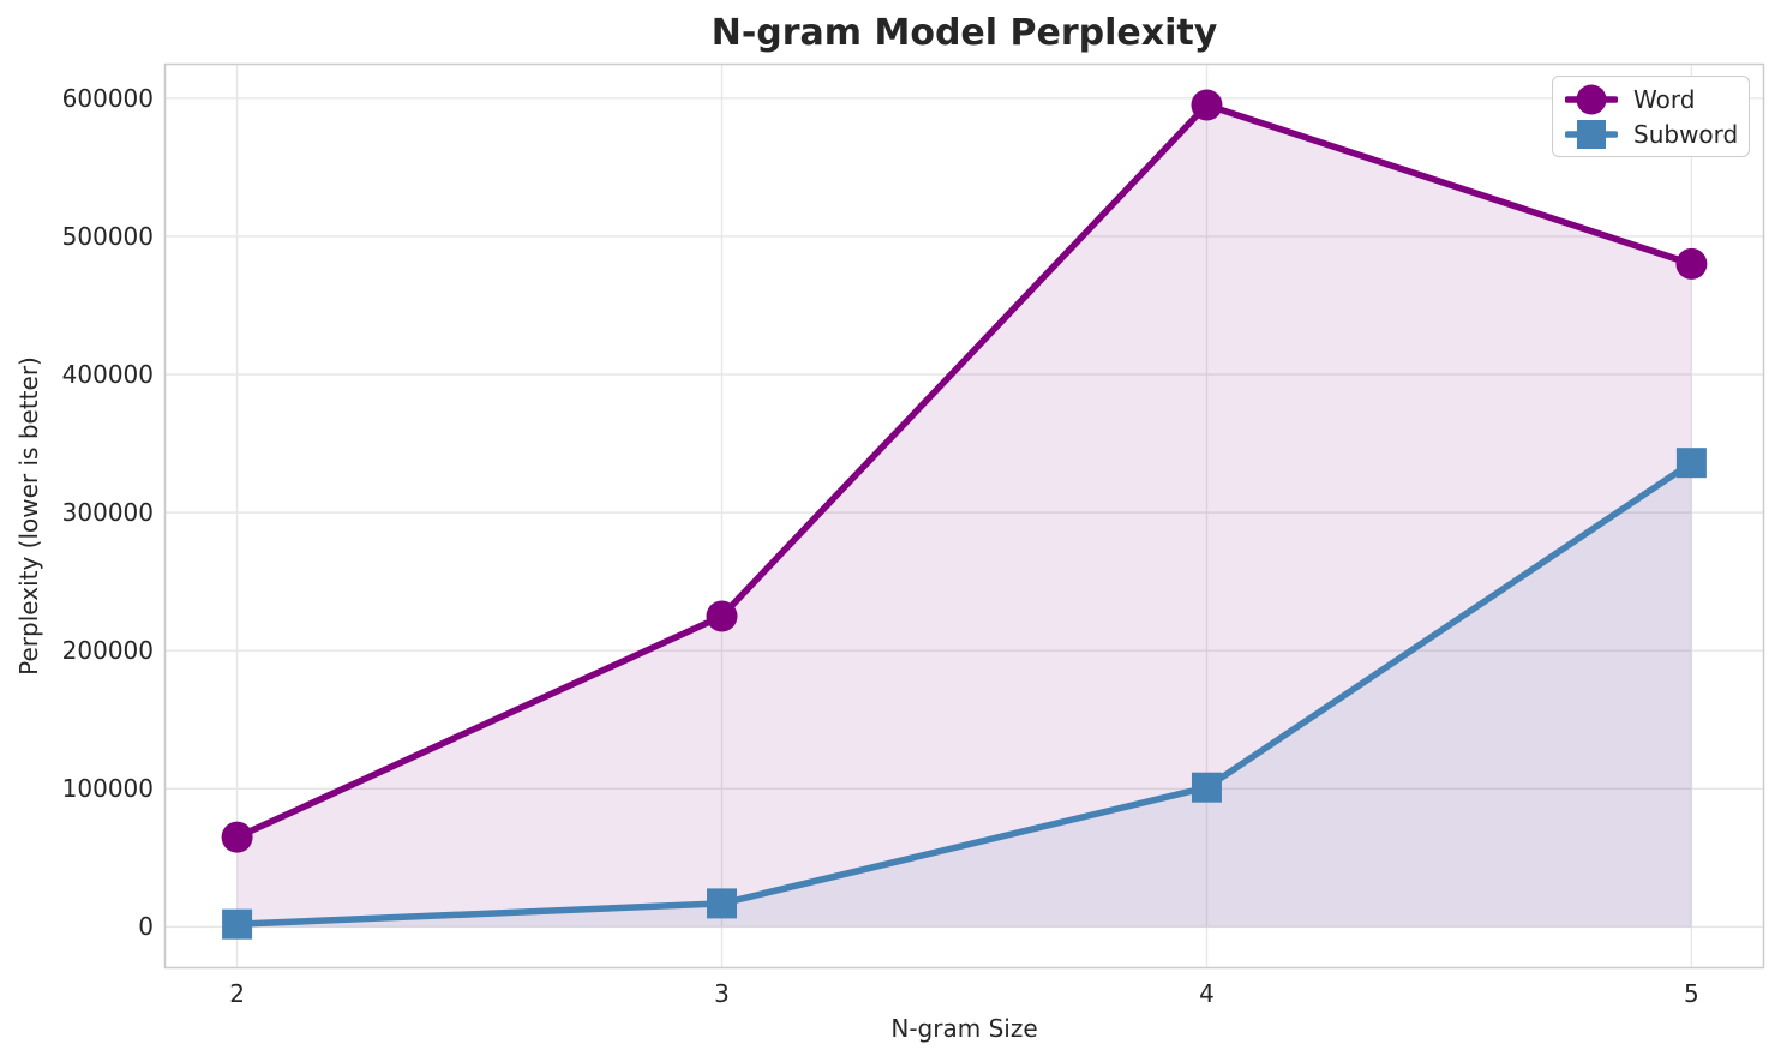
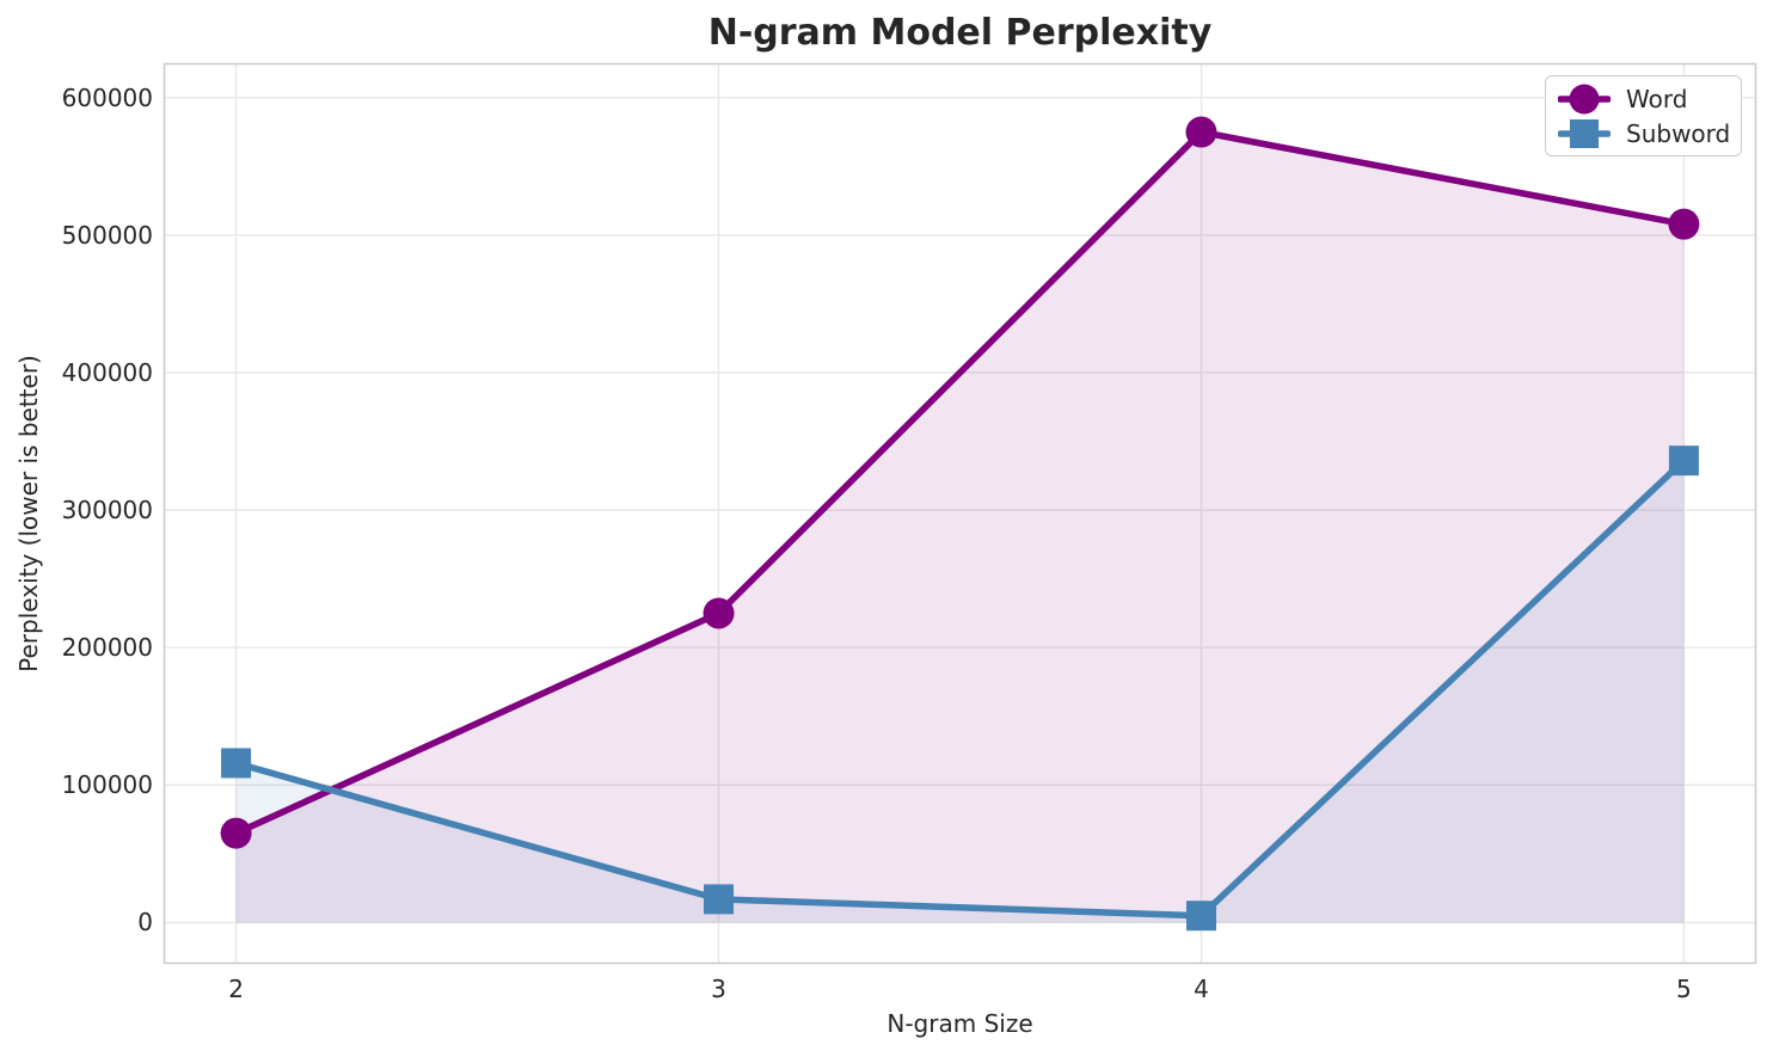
Subword/2: 2000 -> 116000
Word/4: 595000 -> 575000
Subword/4: 101000 -> 5000
Word/5: 480000 -> 508000
